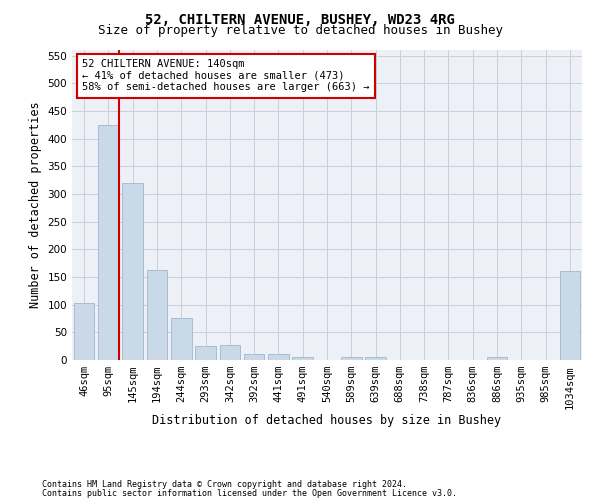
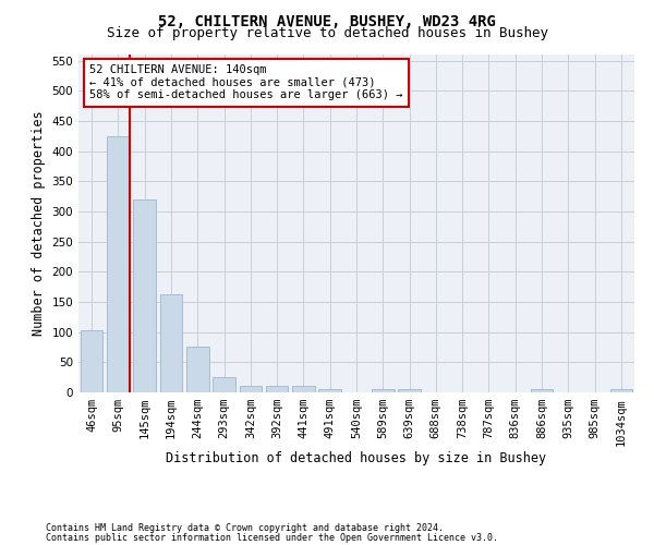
342sqm: 28 -> 11
1034sqm: 160 -> 5
